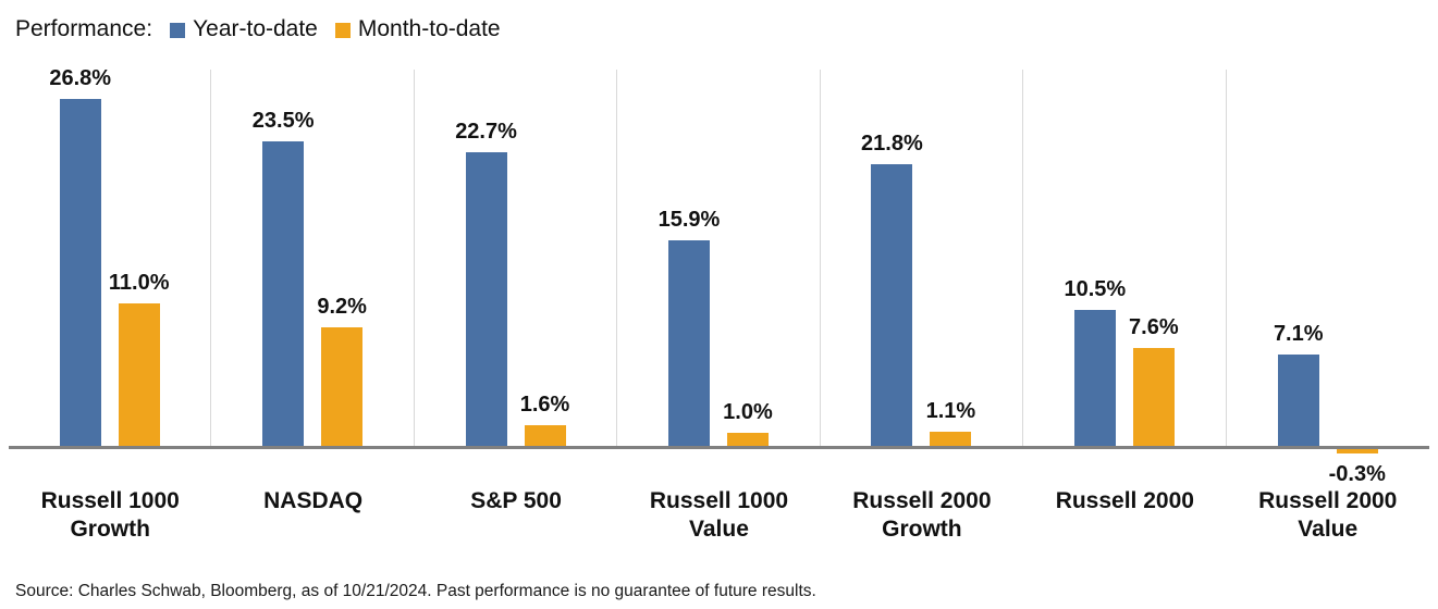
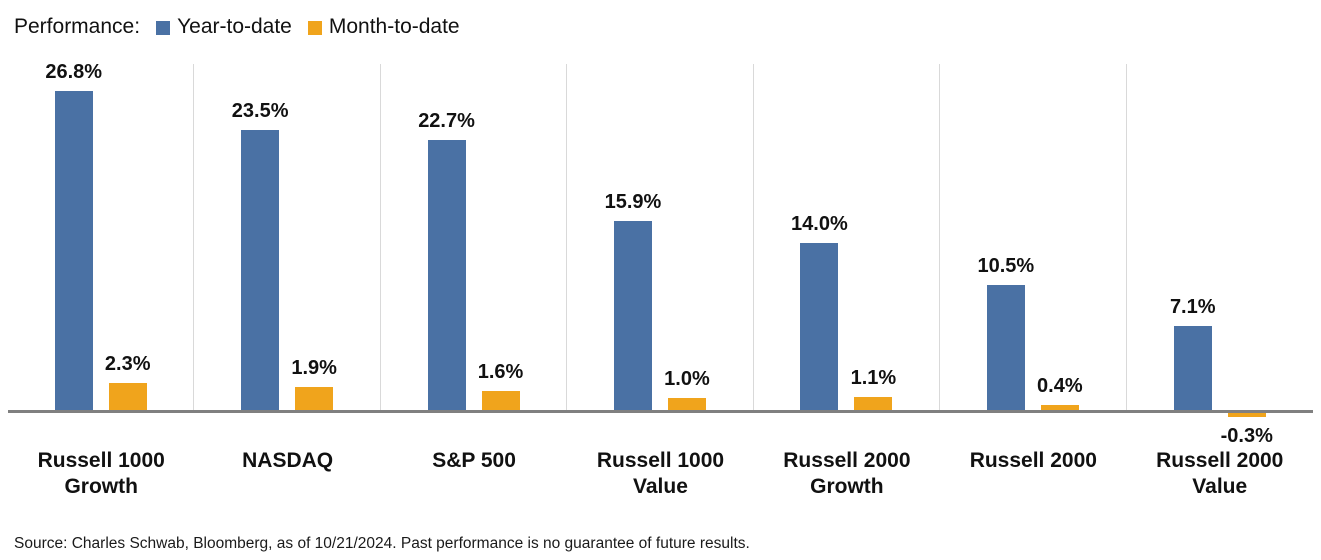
Month-to-date/Russell 1000 Growth: 11.0% -> 2.3%
Month-to-date/NASDAQ: 9.2% -> 1.9%
Year-to-date/Russell 2000 Growth: 21.8% -> 14.0%
Month-to-date/Russell 2000: 7.6% -> 0.4%
